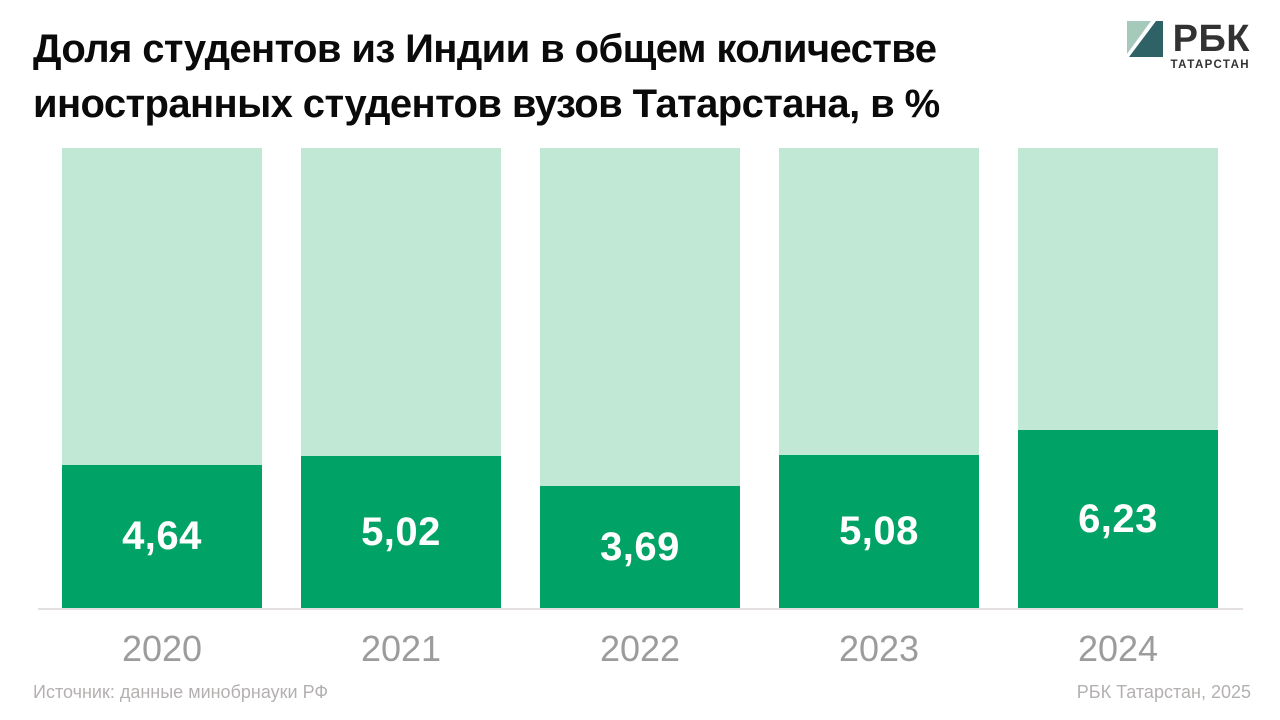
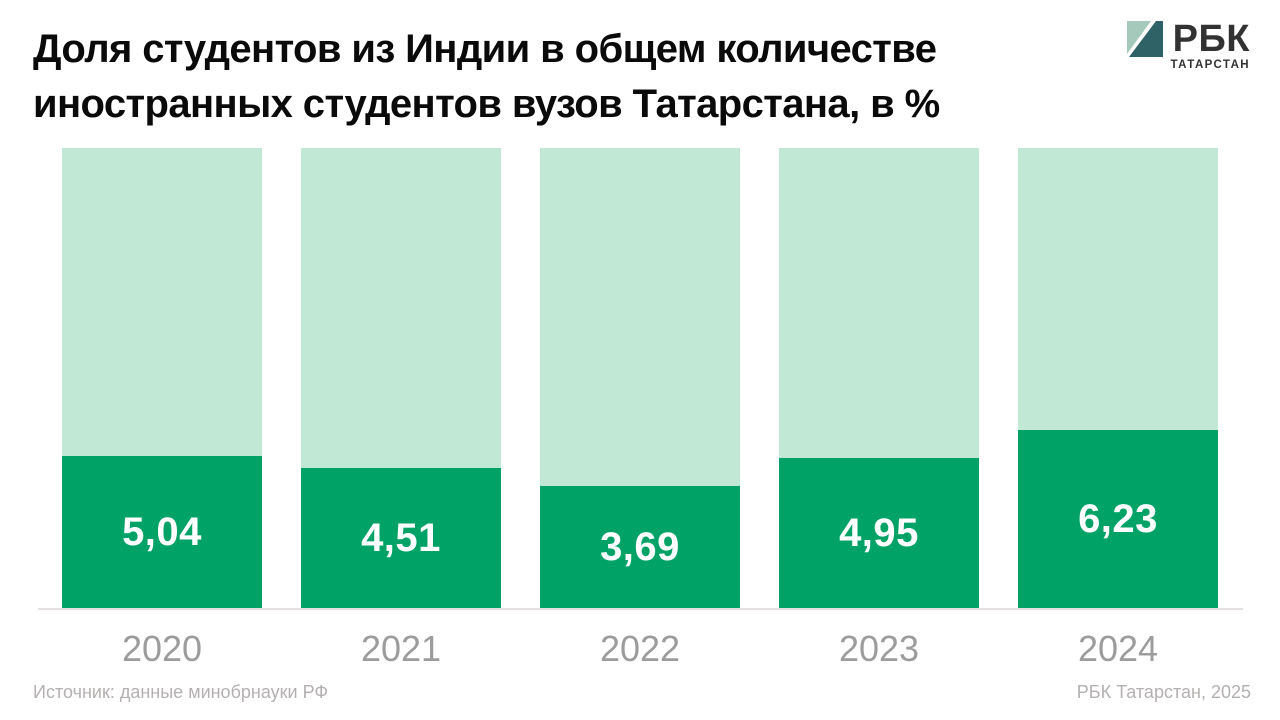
2020: 4,64 -> 5,04
2021: 5,02 -> 4,51
2023: 5,08 -> 4,95
